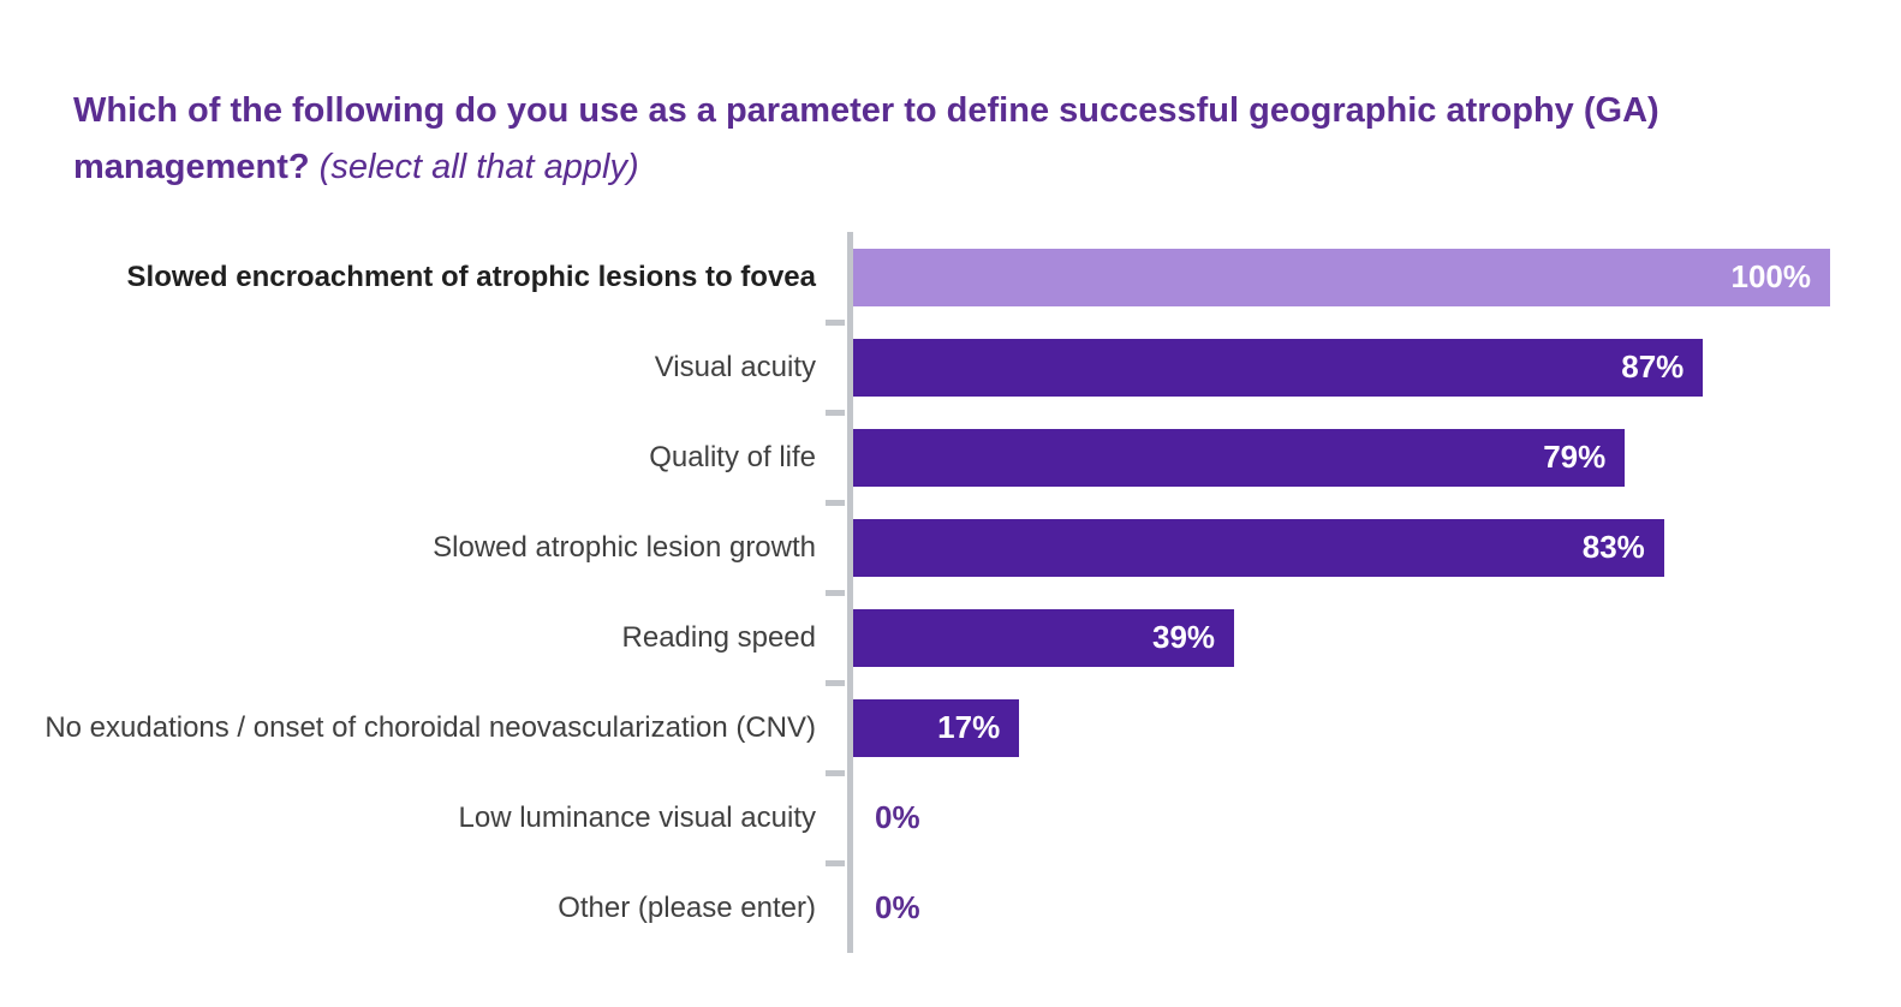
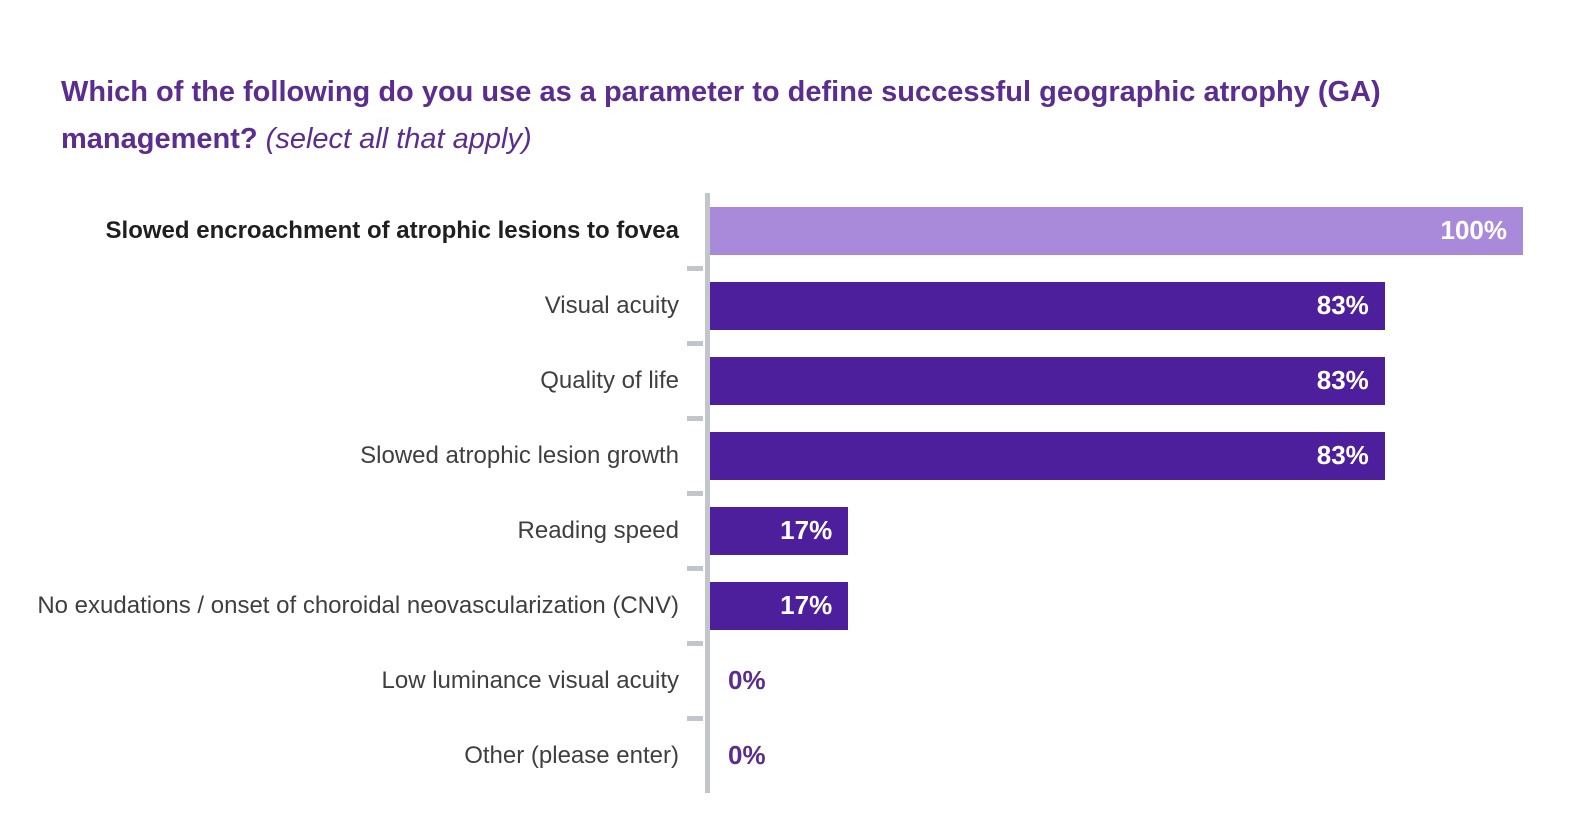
Visual acuity: 87% -> 83%
Quality of life: 79% -> 83%
Reading speed: 39% -> 17%
